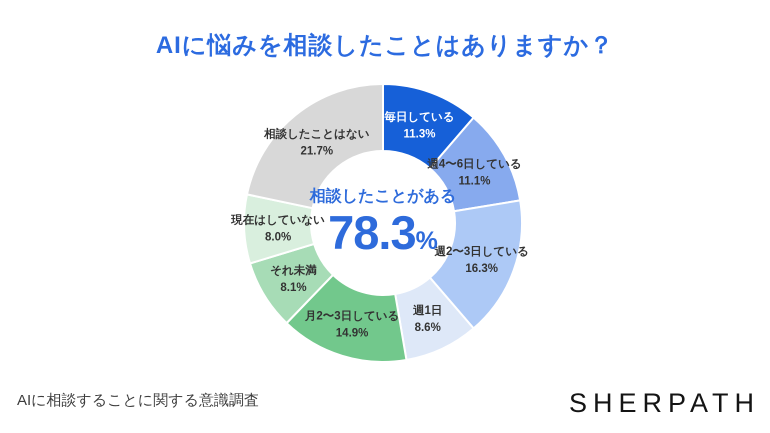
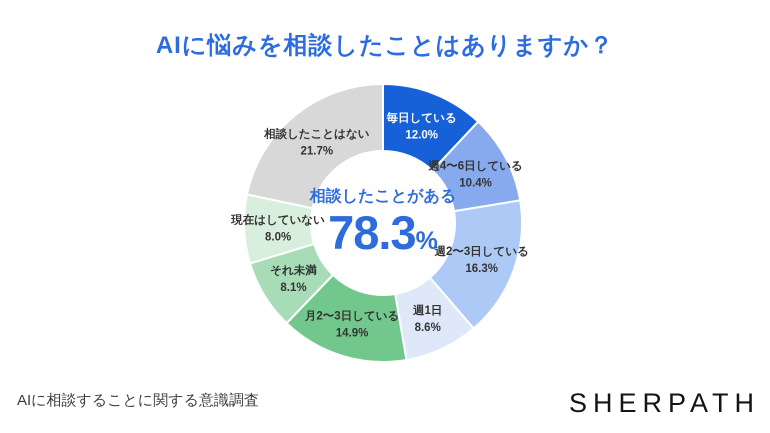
毎日している: 11.3% -> 12.0%
週4〜6日している: 11.1% -> 10.4%
